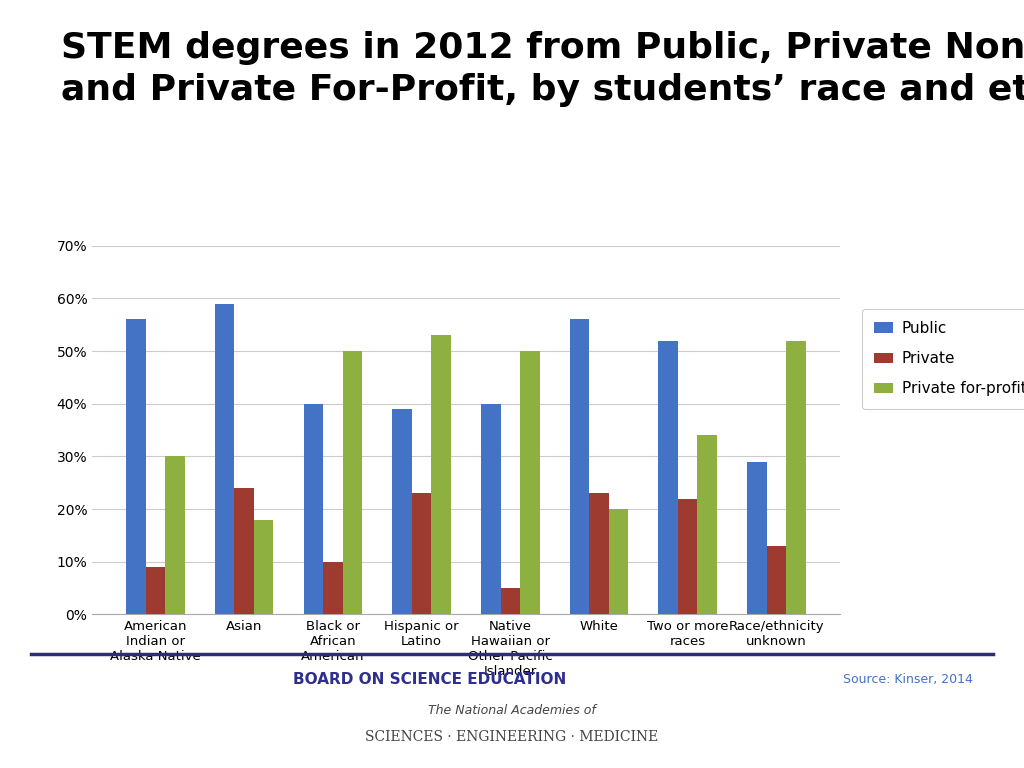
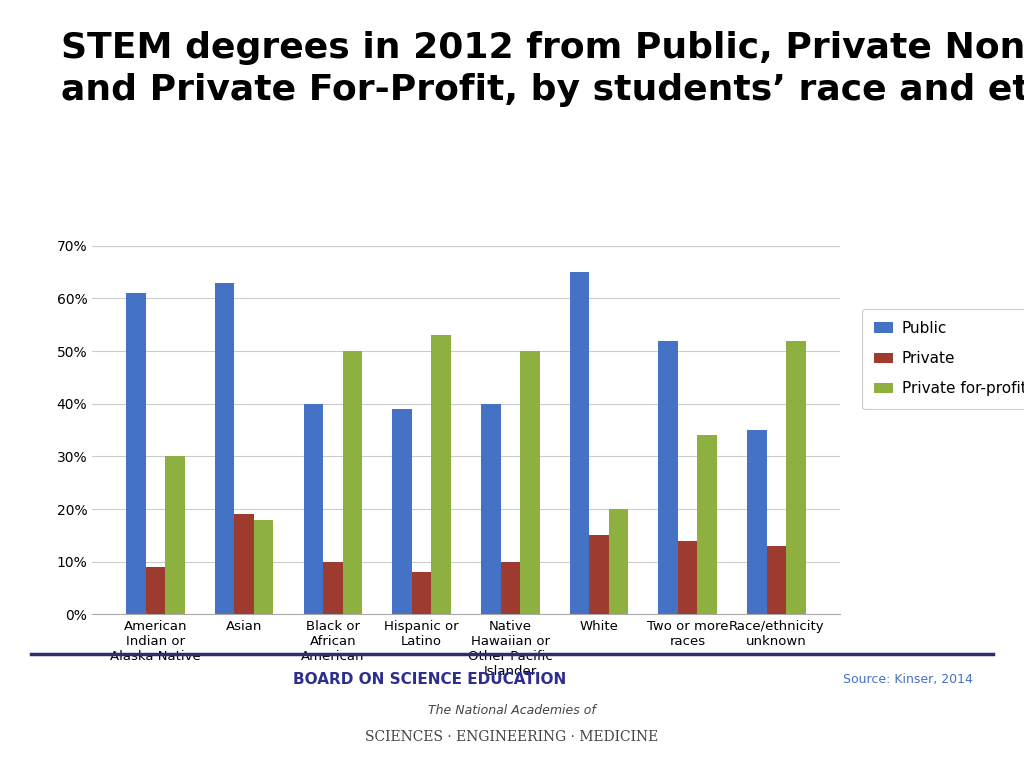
Public/American Indian or Alaska Native: 56% -> 61%
Public/Asian: 59% -> 63%
Private/Asian: 24% -> 19%
Private/Hispanic or Latino: 23% -> 8%
Private/Native Hawaiian or Other Pacific Islander: 5% -> 10%
Public/White: 56% -> 65%
Private/White: 23% -> 15%
Private/Two or more races: 22% -> 14%
Public/Race/ethnicity unknown: 29% -> 35%
